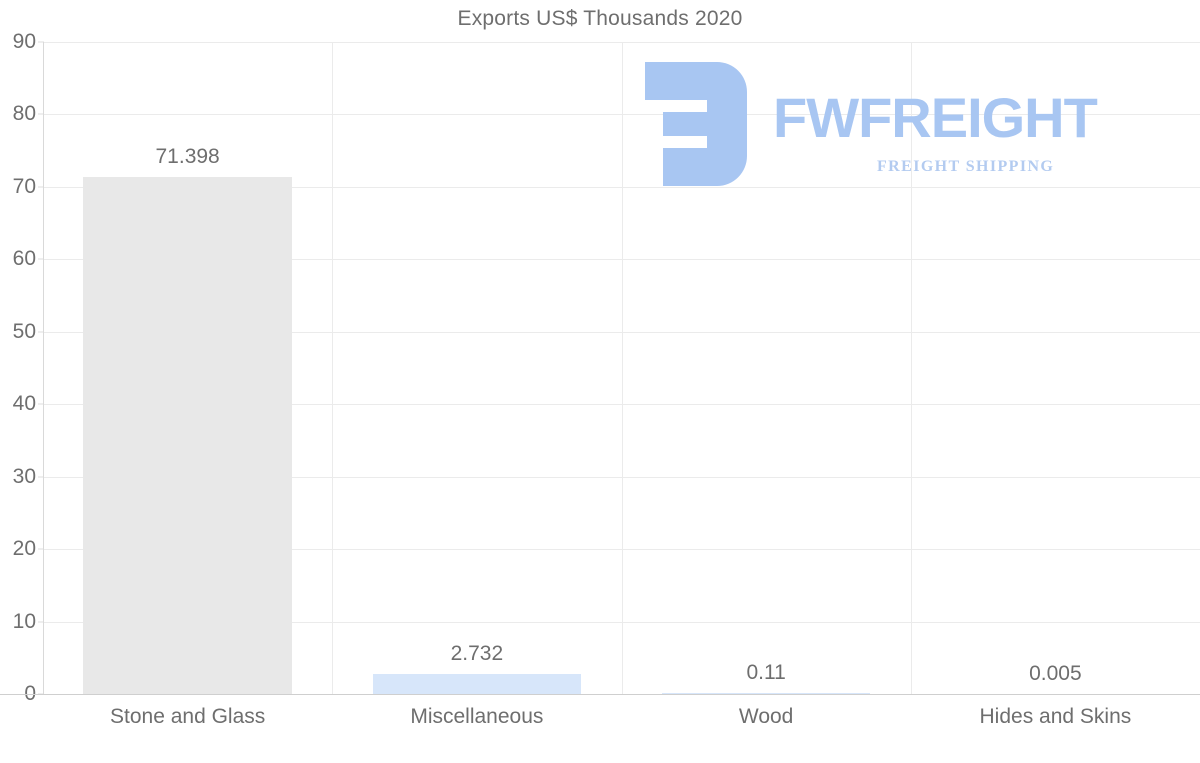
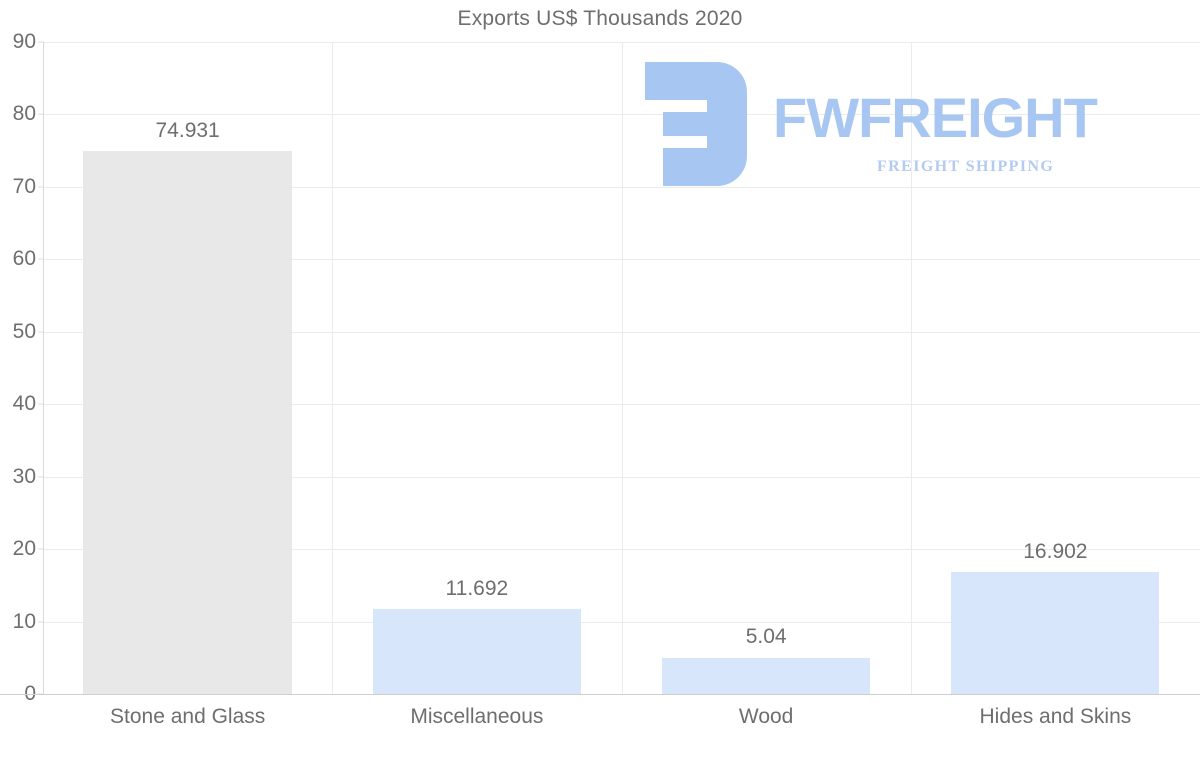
Stone and Glass: 71.398 -> 74.931
Miscellaneous: 2.732 -> 11.692
Wood: 0.11 -> 5.04
Hides and Skins: 0.005 -> 16.902
